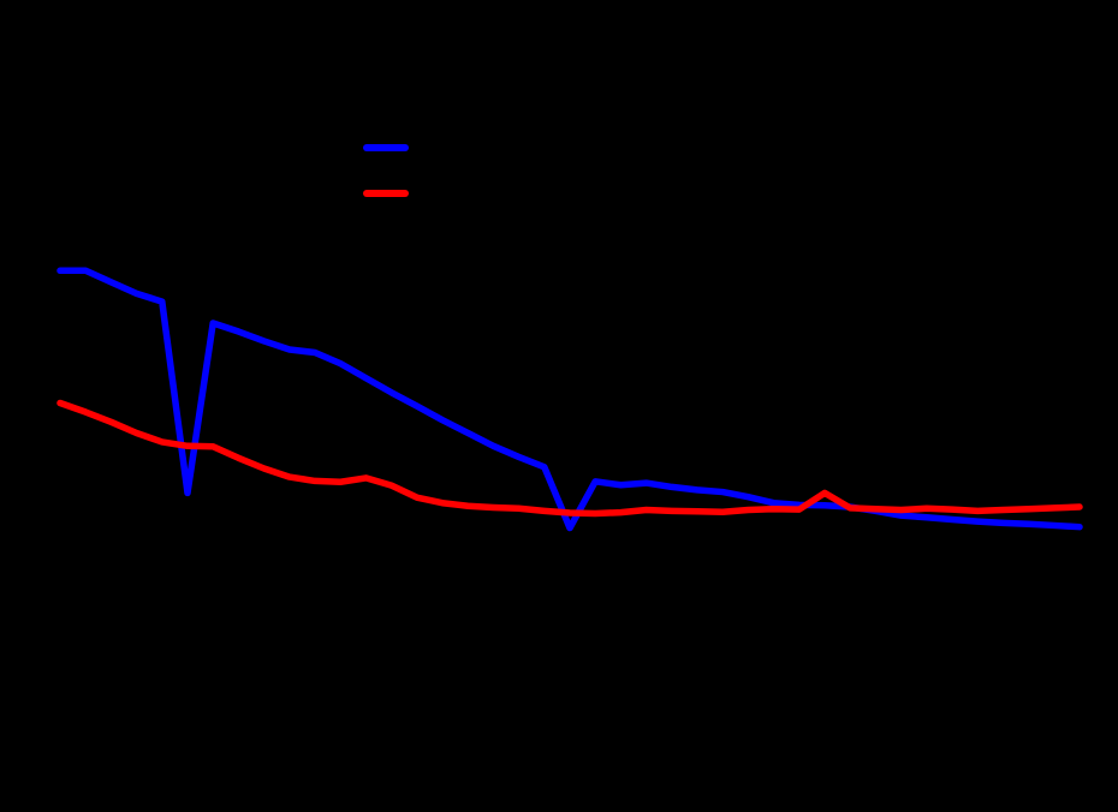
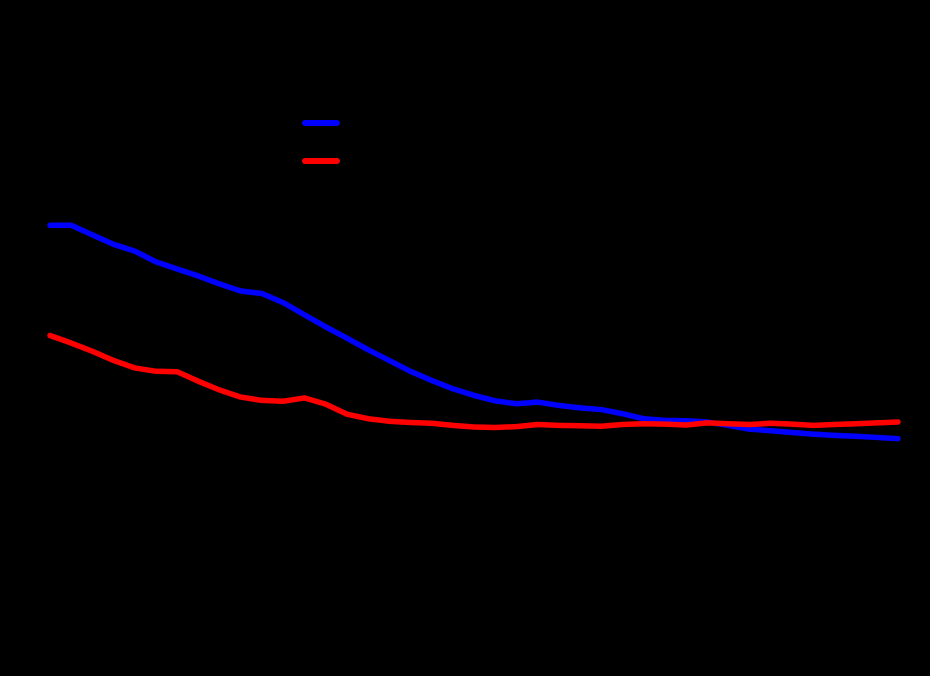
Training loss/5: 0.35 -> 0.71
Training loss/20: 0.28 -> 0.39
Validation loss/30: 0.35 -> 0.32
